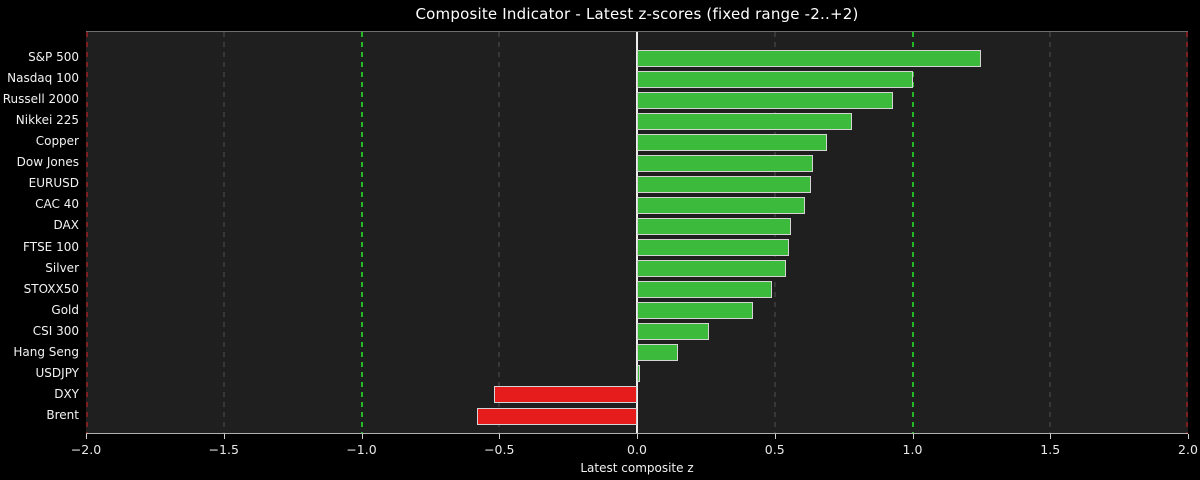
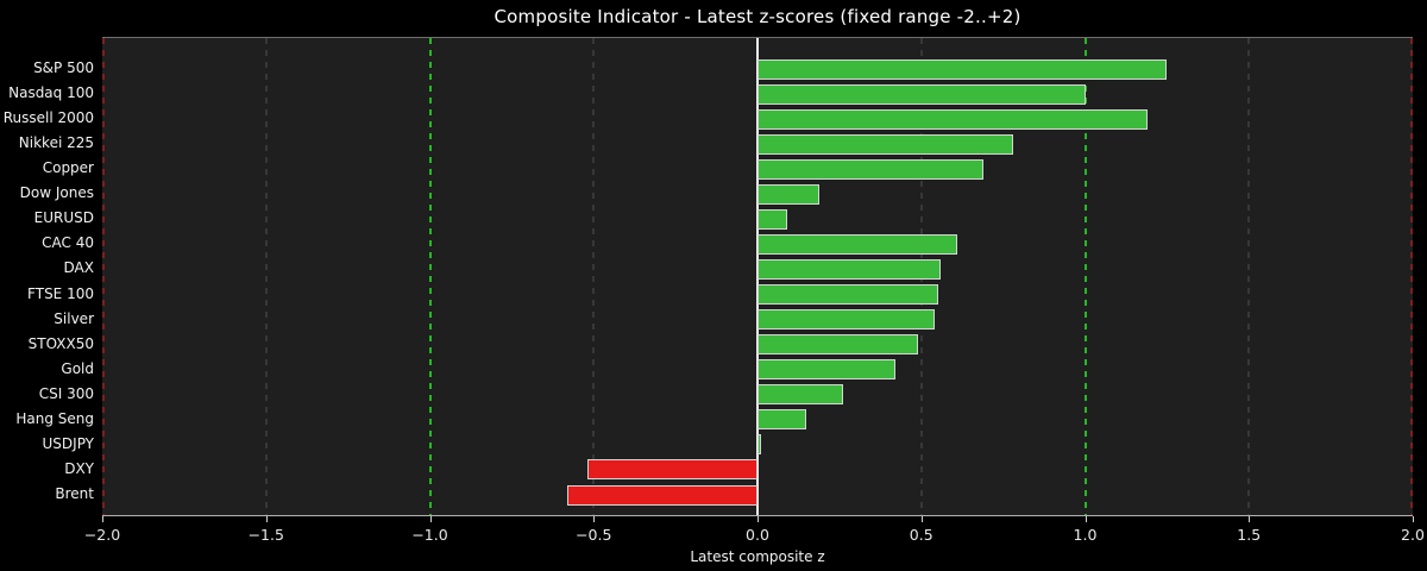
Russell 2000: 0.93 -> 1.19
Dow Jones: 0.64 -> 0.19
EURUSD: 0.63 -> 0.09
